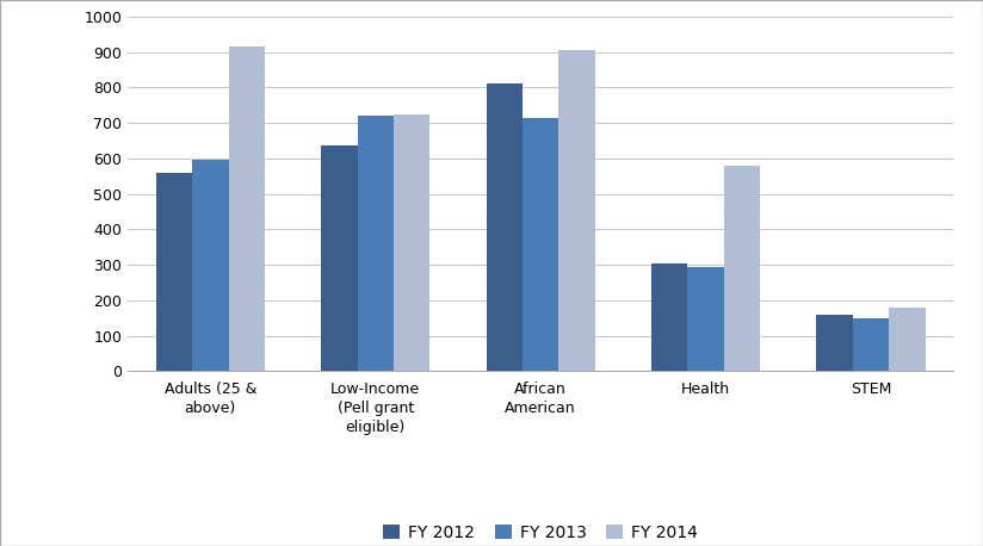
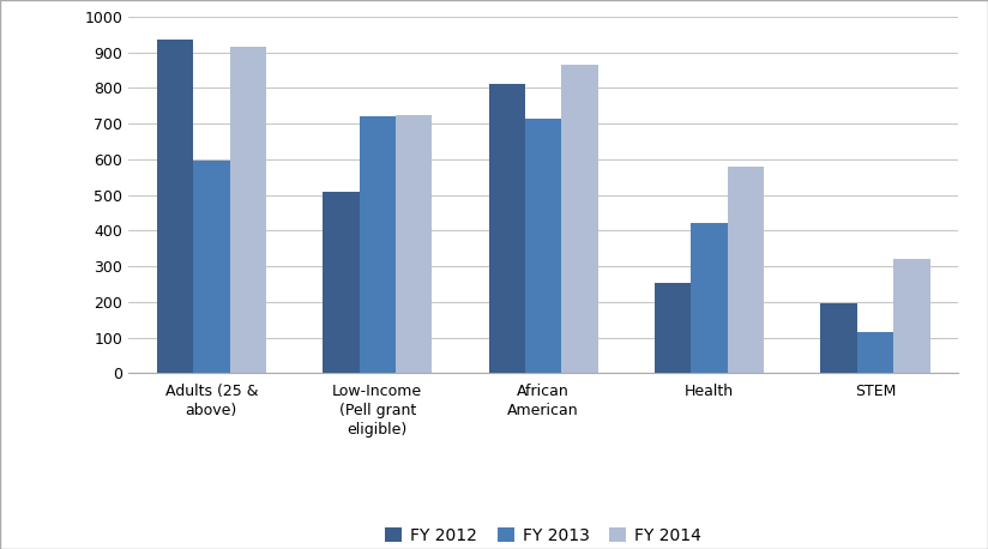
FY 2012/Adults (25 & above): 560 -> 935
FY 2012/Low-Income (Pell grant eligible): 635 -> 510
FY 2014/African American: 905 -> 865
FY 2012/Health: 305 -> 255
FY 2013/Health: 293 -> 420
FY 2012/STEM: 160 -> 195
FY 2013/STEM: 150 -> 115
FY 2014/STEM: 178 -> 320
